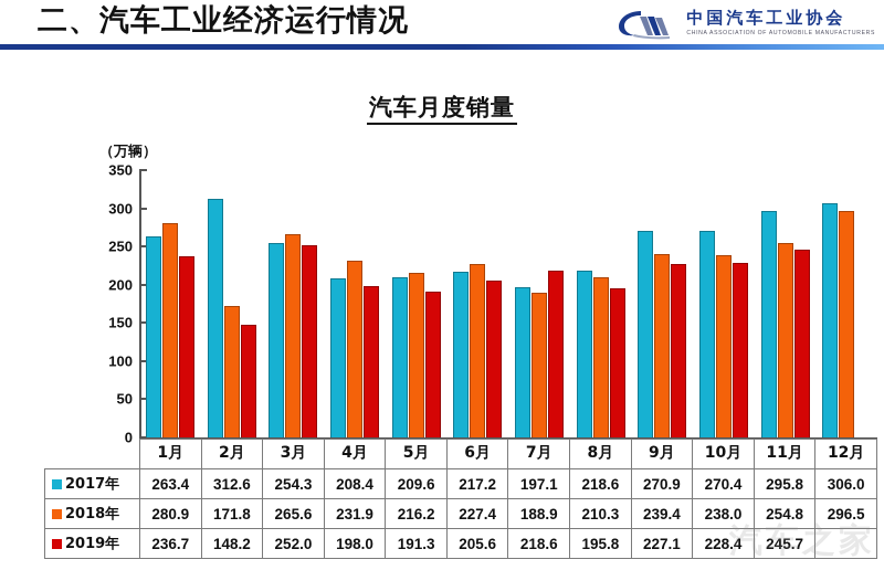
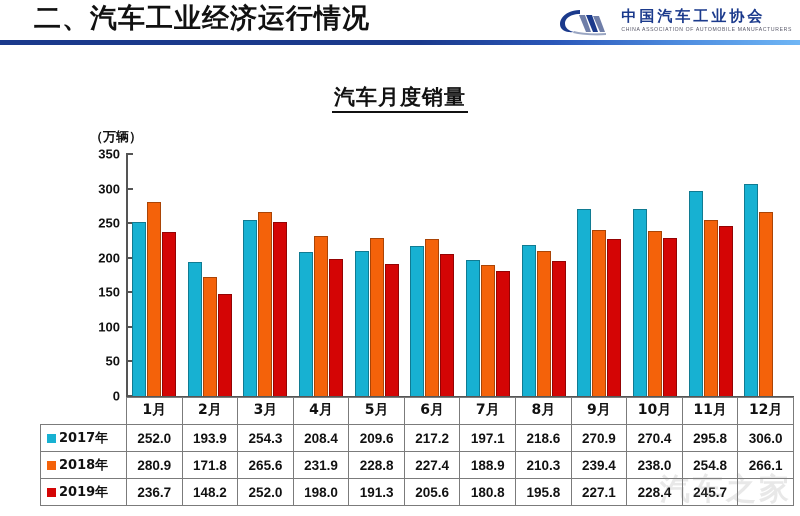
2017年/1月: 263.4 -> 252.0
2017年/2月: 312.6 -> 193.9
2018年/5月: 216.2 -> 228.8
2019年/7月: 218.6 -> 180.8
2018年/12月: 296.5 -> 266.1
